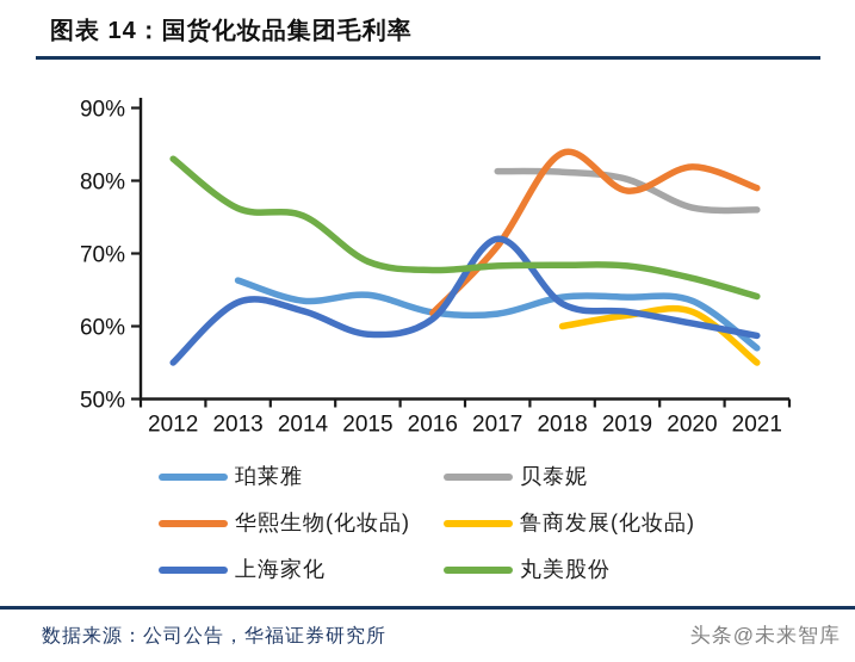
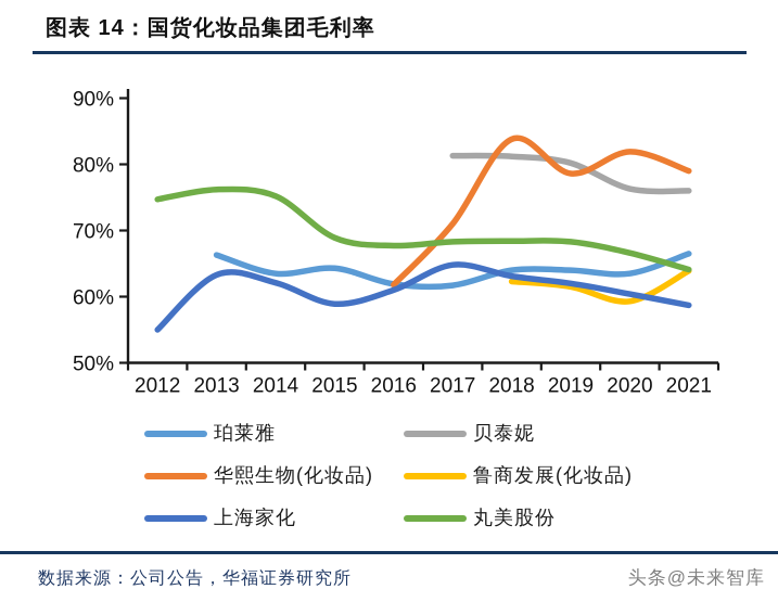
丸美股份/2012: 83% -> 75%
上海家化/2017: 72% -> 65%
鲁商发展(化妆品)/2018: 60% -> 62%
鲁商发展(化妆品)/2020: 62% -> 59%
珀莱雅/2021: 57% -> 66%
鲁商发展(化妆品)/2021: 55% -> 64%
